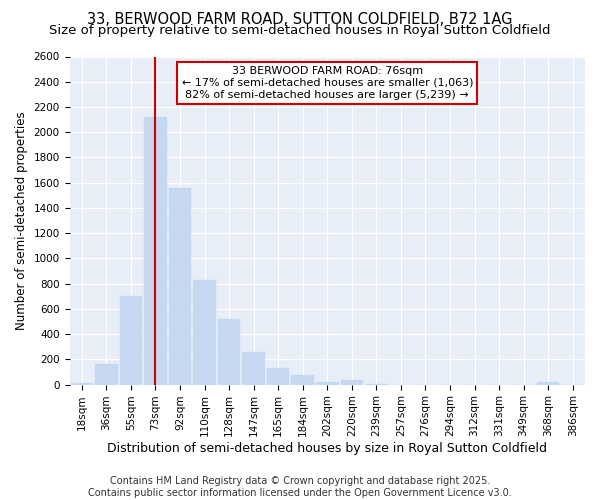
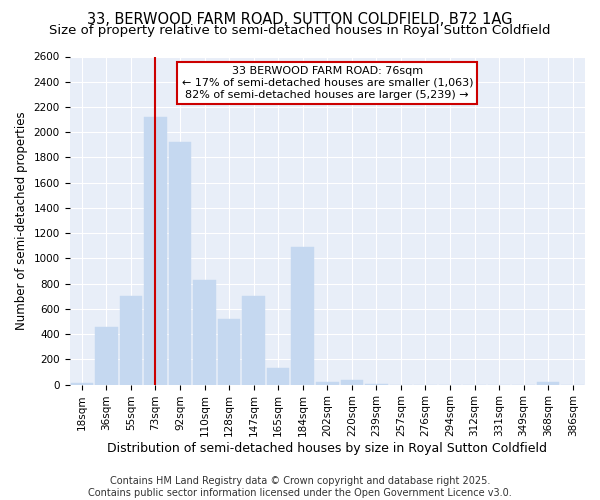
36sqm: 160 -> 460
92sqm: 1560 -> 1920
147sqm: 260 -> 700
184sqm: 80 -> 1090
